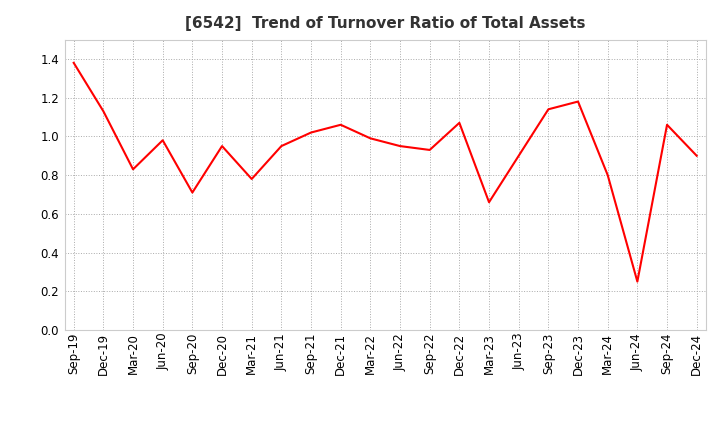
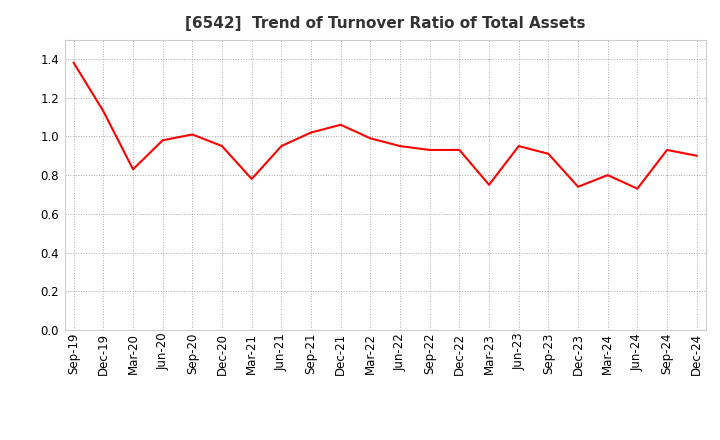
Sep-20: 0.71 -> 1.01
Dec-22: 1.07 -> 0.93
Mar-23: 0.66 -> 0.75
Jun-23: 0.90 -> 0.95
Sep-23: 1.14 -> 0.91
Dec-23: 1.18 -> 0.74
Jun-24: 0.25 -> 0.73
Sep-24: 1.06 -> 0.93
